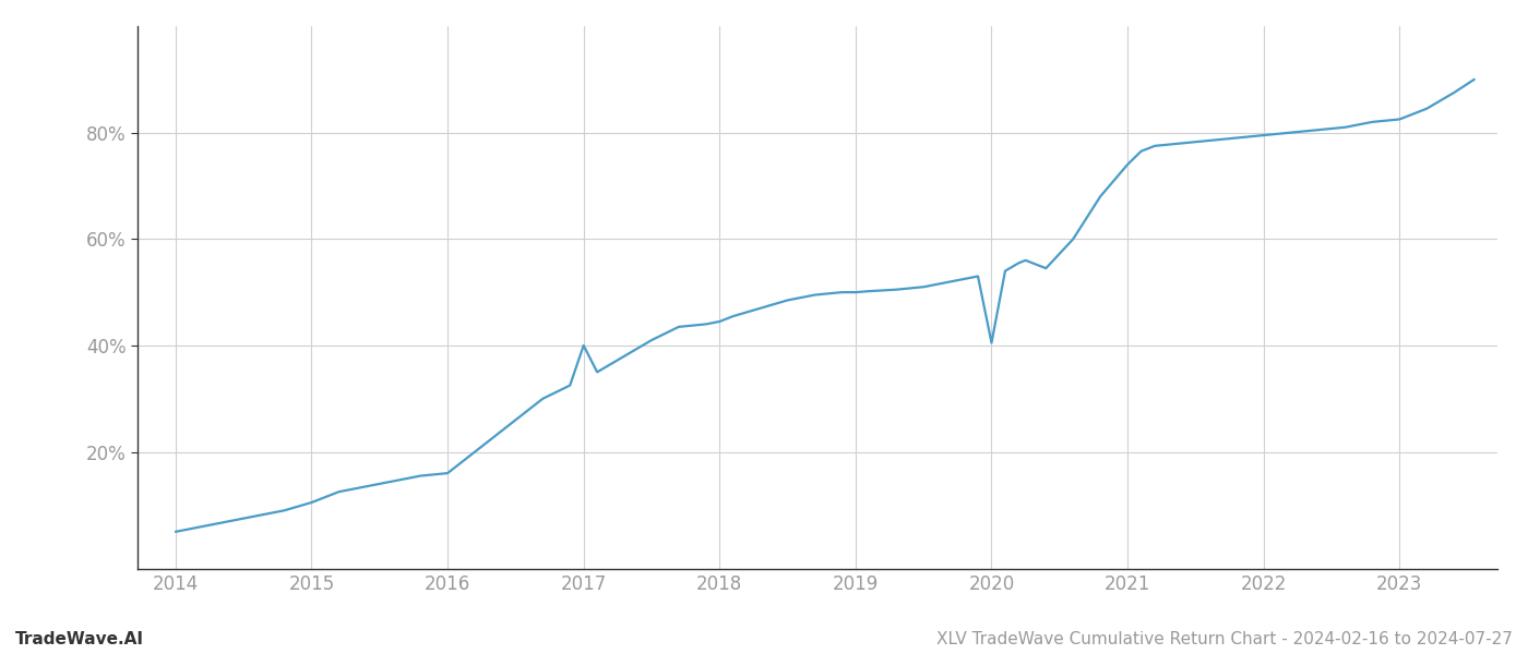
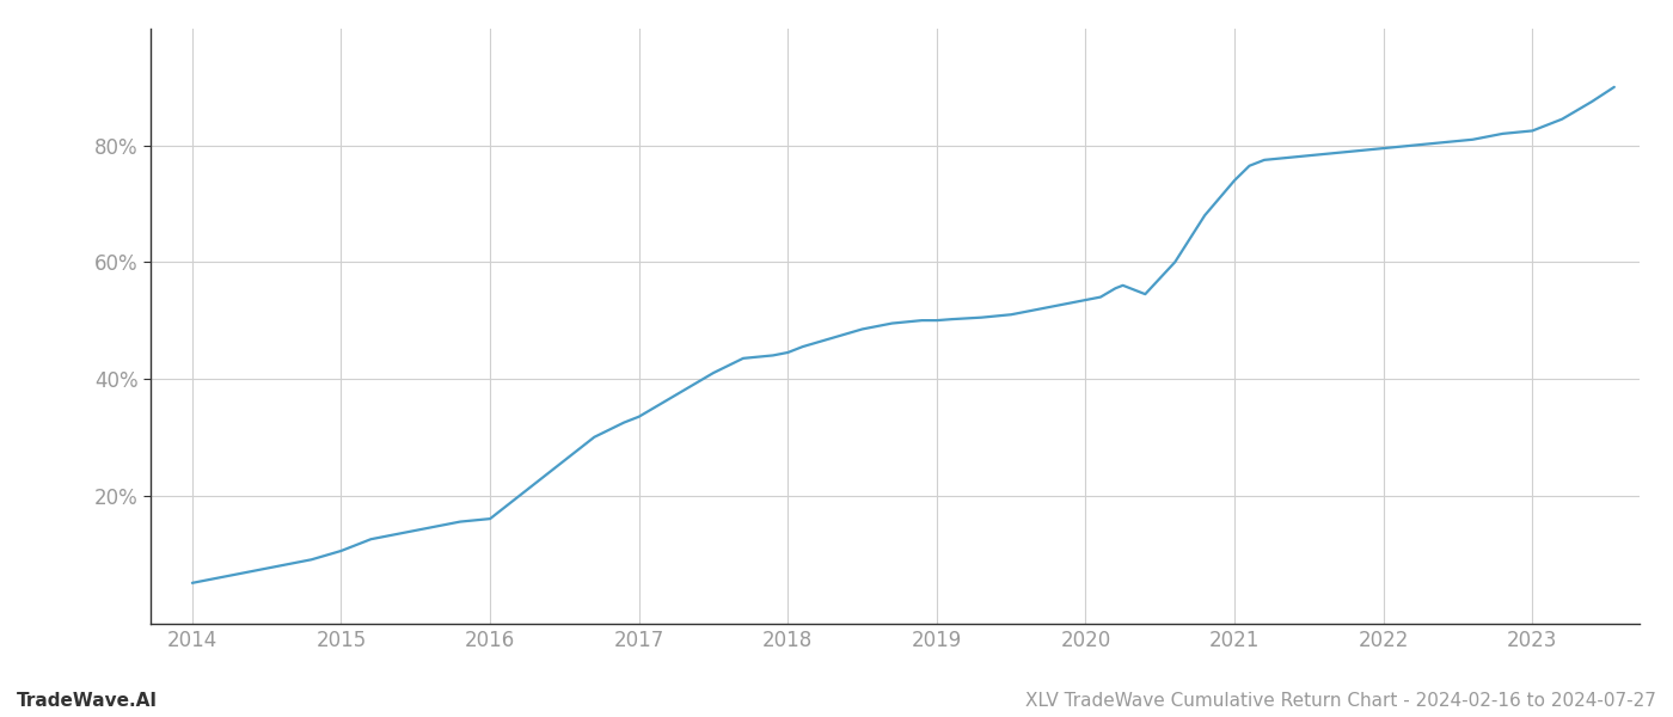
2017: 40.0% -> 33.5%
2020: 40.5% -> 53.5%
